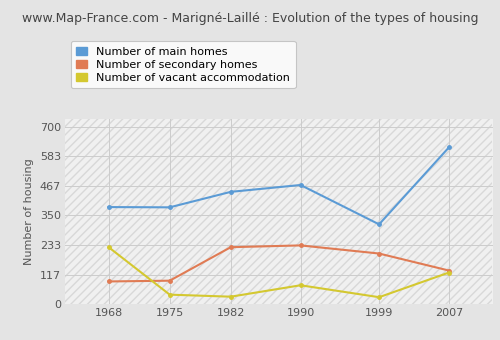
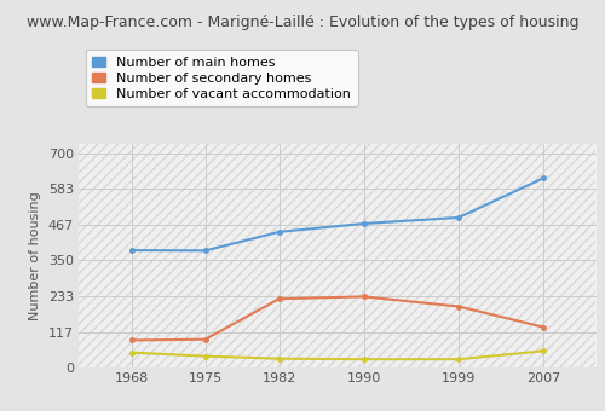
Number of vacant accommodation/1968: 225 -> 50
Number of vacant accommodation/1990: 75 -> 28
Number of main homes/1999: 315 -> 490
Number of vacant accommodation/2007: 125 -> 55
